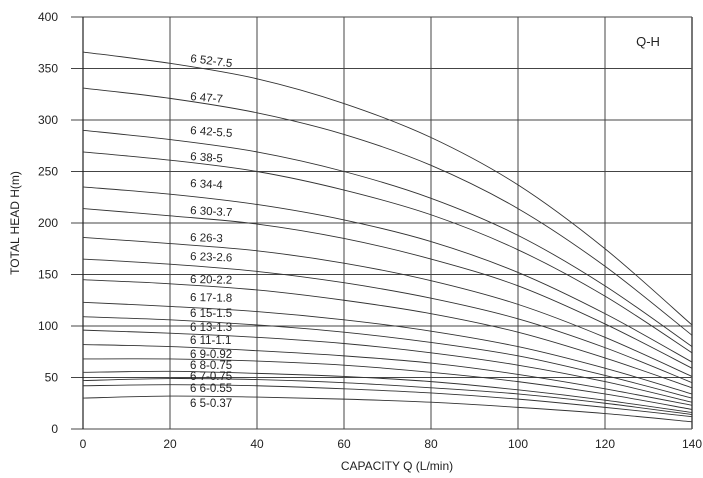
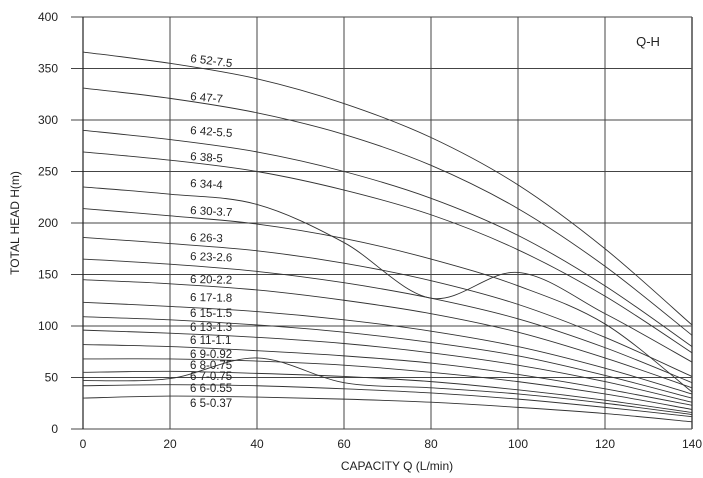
6 7-0.75/40: 48 -> 69
6 34-4/60: 203 -> 181
6 34-4/80: 182 -> 127
6 30-3.7/140: 59 -> 36
